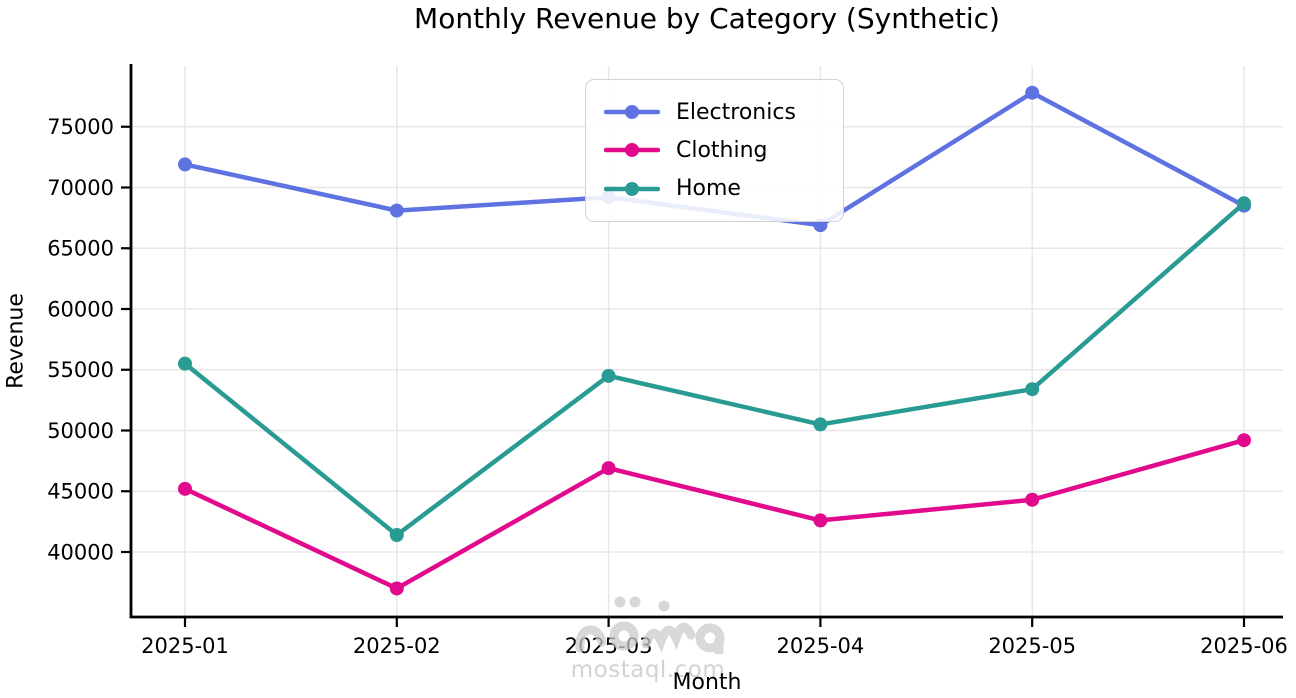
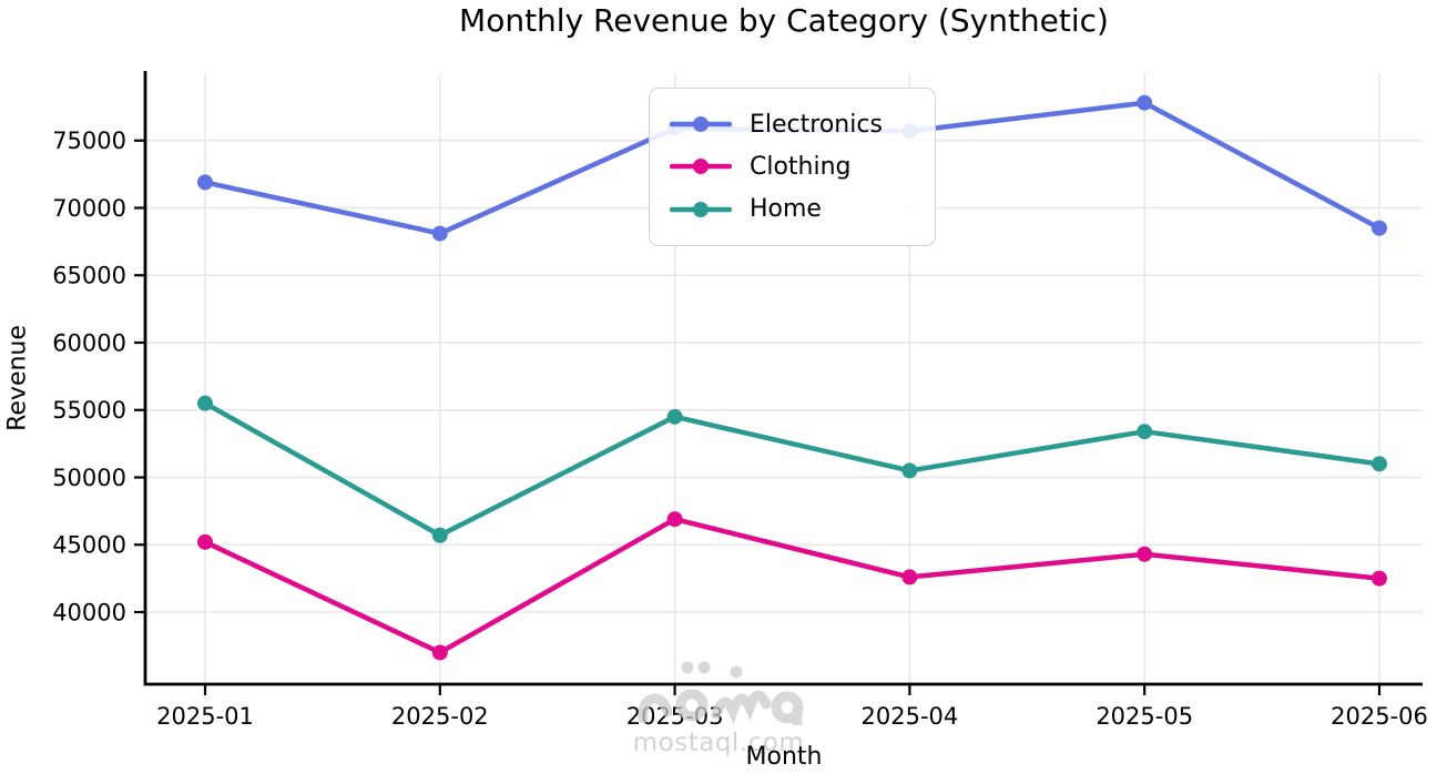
Home/2025-02: 41400 -> 45700
Electronics/2025-03: 69200 -> 75900
Electronics/2025-04: 66900 -> 75700
Clothing/2025-06: 49200 -> 42500
Home/2025-06: 68700 -> 51000
